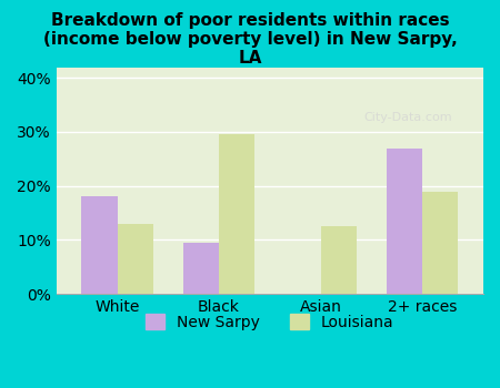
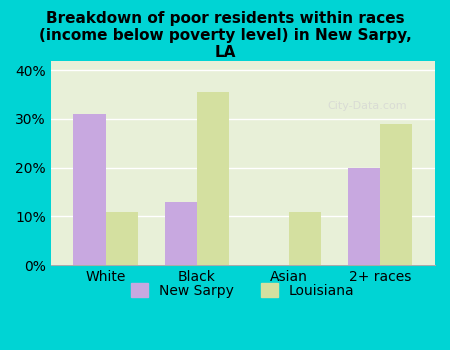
New Sarpy/White: 18.0% -> 31.0%
Louisiana/White: 13.0% -> 11.0%
New Sarpy/Black: 9.5% -> 13.0%
Louisiana/Black: 29.5% -> 35.5%
Louisiana/Asian: 12.5% -> 11.0%
New Sarpy/2+ races: 27.0% -> 20.0%
Louisiana/2+ races: 19.0% -> 29.0%
